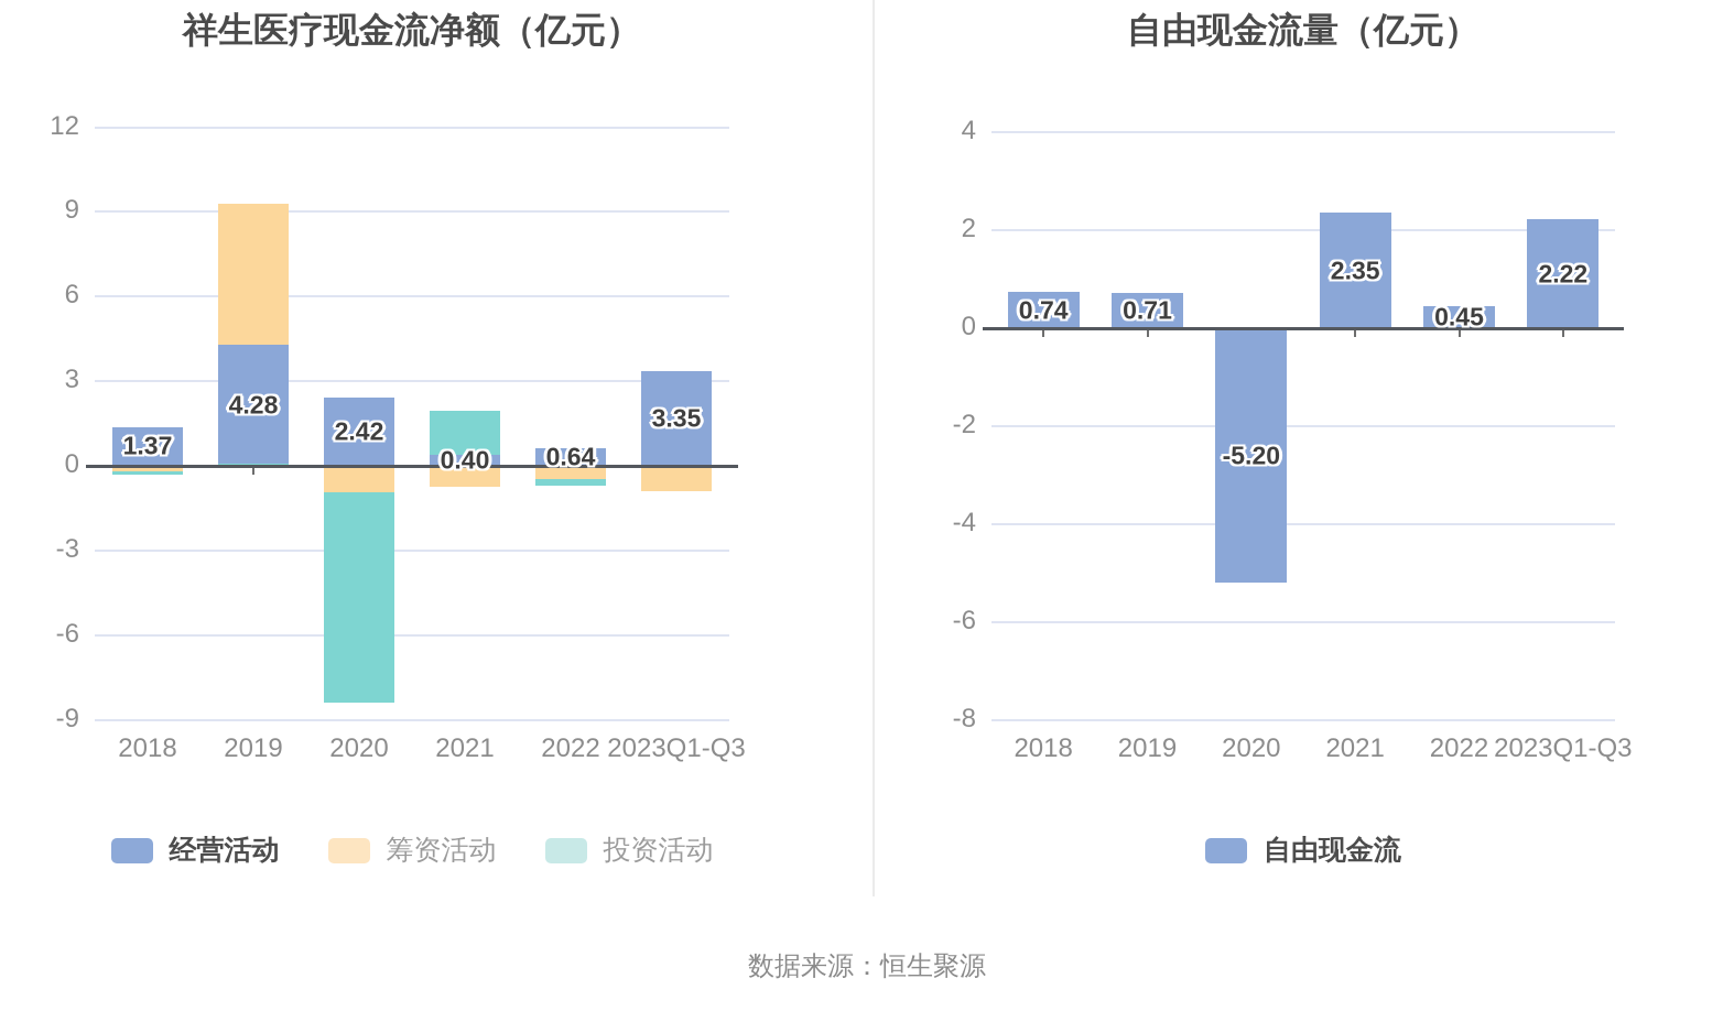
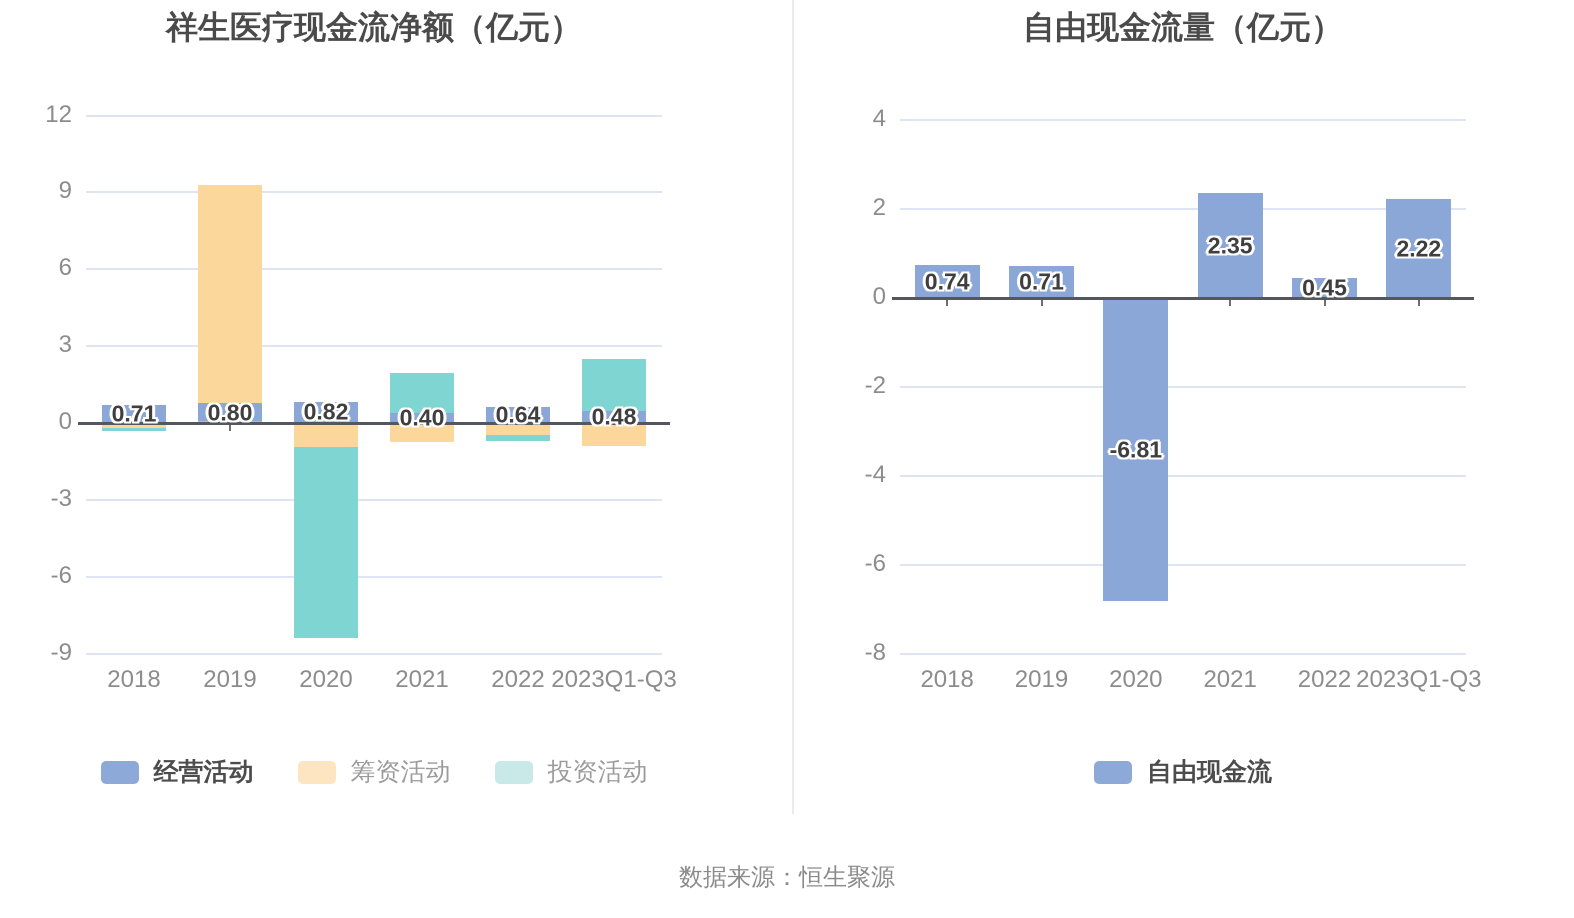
祥生医疗现金流净额（亿元）/经营活动/2018: 1.37 -> 0.71
祥生医疗现金流净额（亿元）/经营活动/2019: 4.28 -> 0.80
祥生医疗现金流净额（亿元）/经营活动/2020: 2.42 -> 0.82
祥生医疗现金流净额（亿元）/经营活动/2023Q1-Q3: 3.35 -> 0.48
自由现金流量（亿元）/2020: -5.20 -> -6.81
